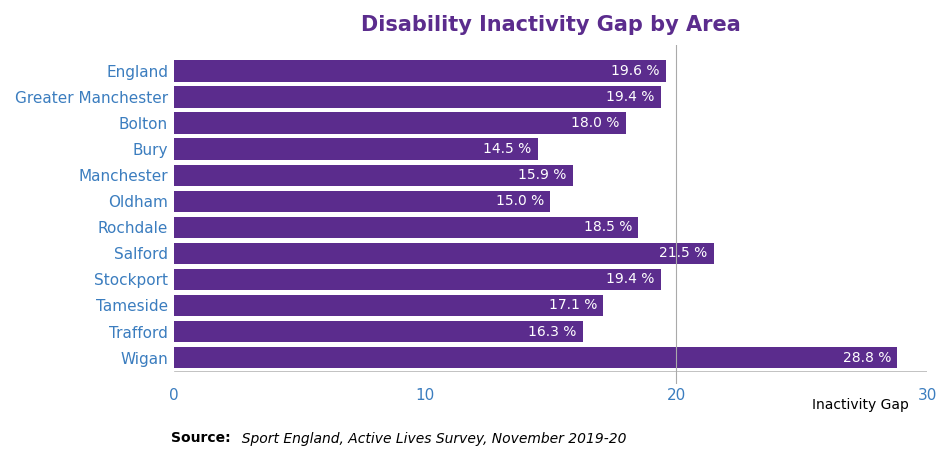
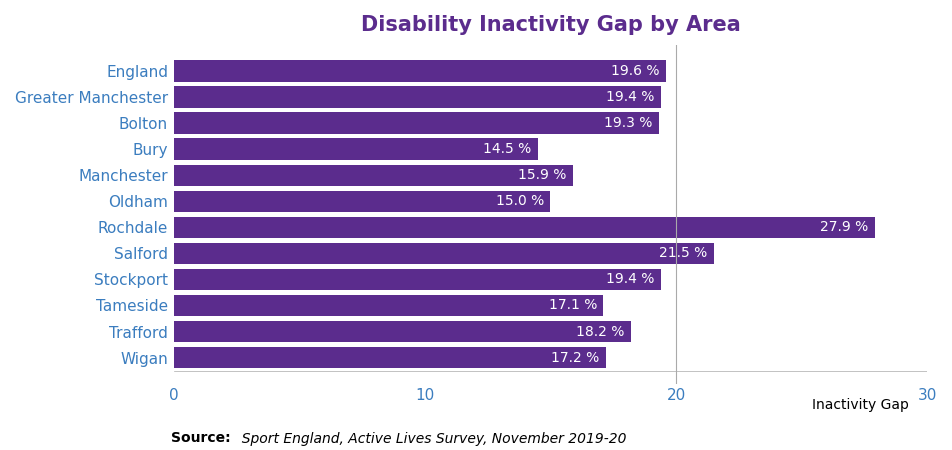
Bolton: 18.0 -> 19.3
Rochdale: 18.5 -> 27.9
Trafford: 16.3 -> 18.2
Wigan: 28.8 -> 17.2
